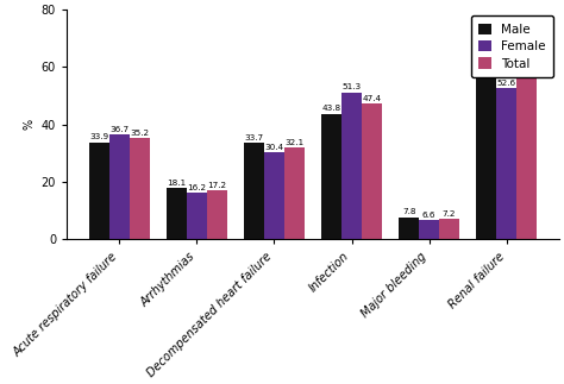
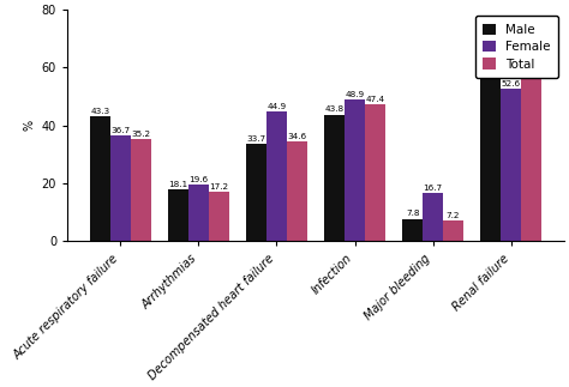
Male/Acute respiratory failure: 33.9 -> 43.3
Female/Arrhythmias: 16.2 -> 19.6
Female/Decompensated heart failure: 30.4 -> 44.9
Total/Decompensated heart failure: 32.1 -> 34.6
Female/Infection: 51.3 -> 48.9
Female/Major bleeding: 6.6 -> 16.7
